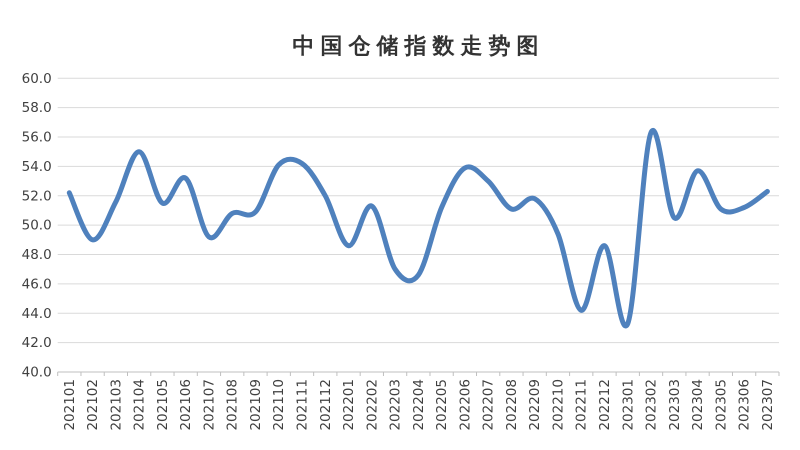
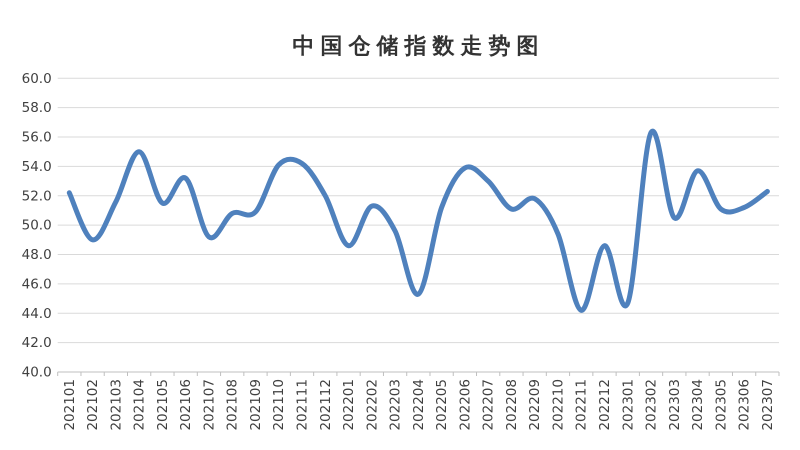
202203: 47.0 -> 49.6
202204: 46.6 -> 45.3
202301: 43.3 -> 44.7
